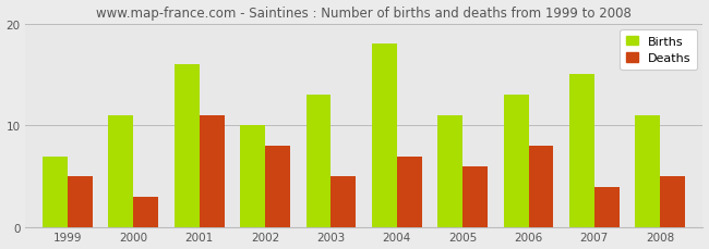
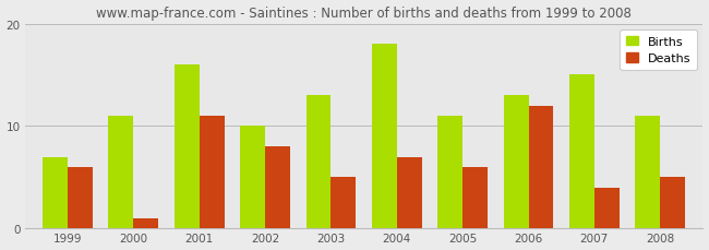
Deaths/1999: 5 -> 6
Deaths/2000: 3 -> 1
Deaths/2006: 8 -> 12
